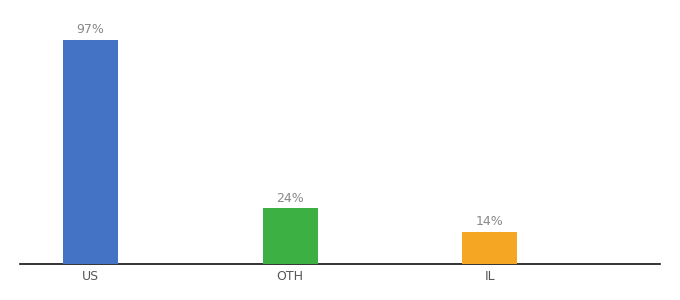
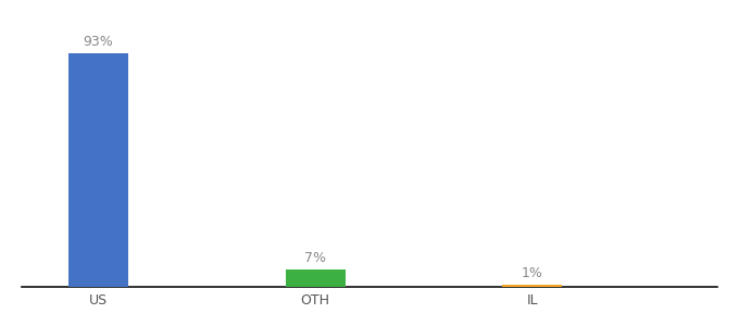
US: 97% -> 93%
OTH: 24% -> 7%
IL: 14% -> 1%
